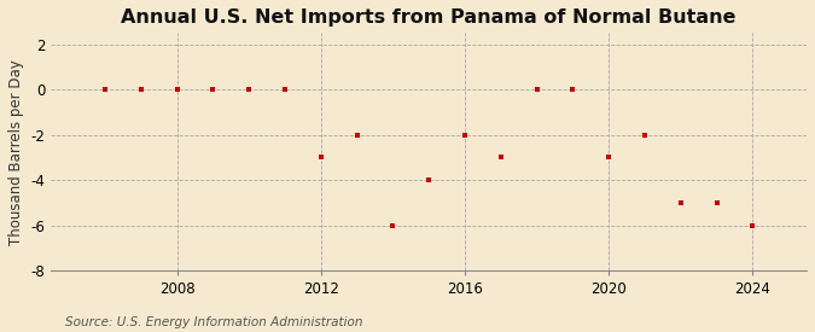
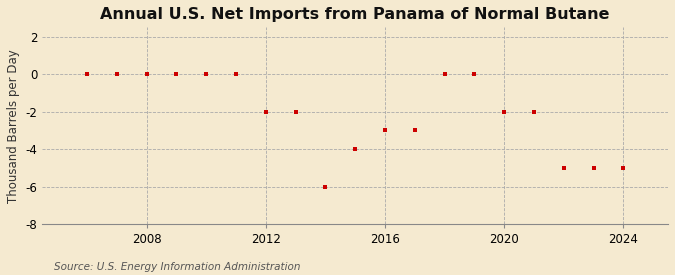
2012: -3 -> -2
2016: -2 -> -3
2020: -3 -> -2
2024: -6 -> -5
